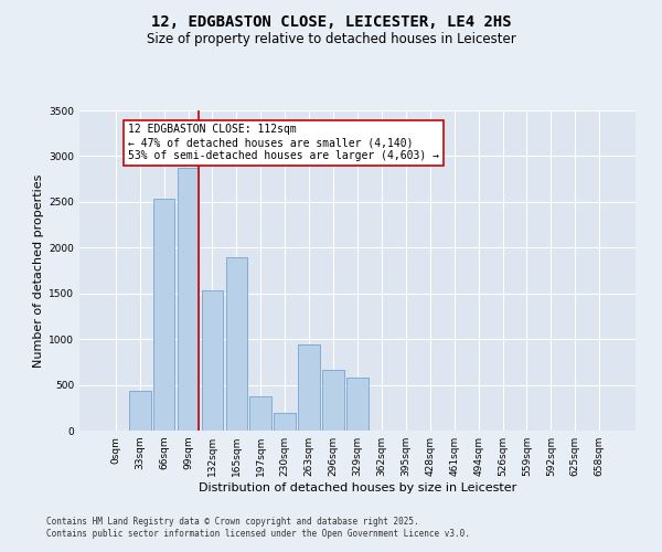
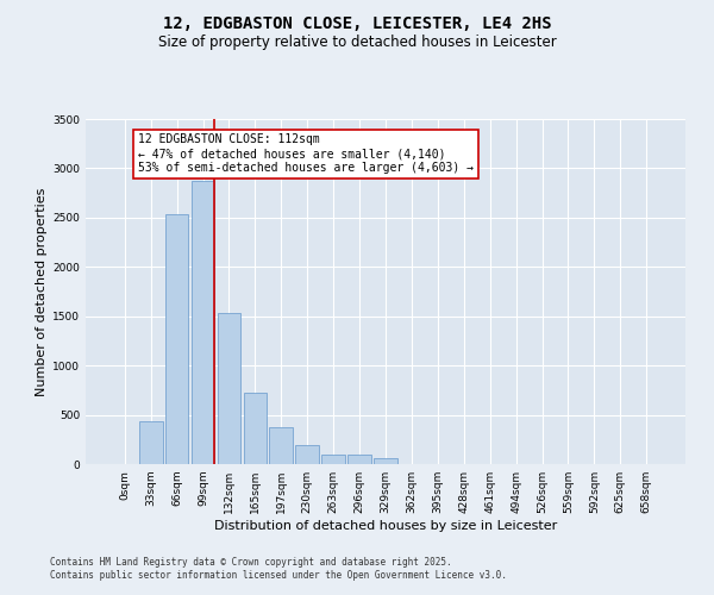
165sqm: 1900 -> 730
263sqm: 940 -> 100
296sqm: 660 -> 100
329sqm: 580 -> 60
